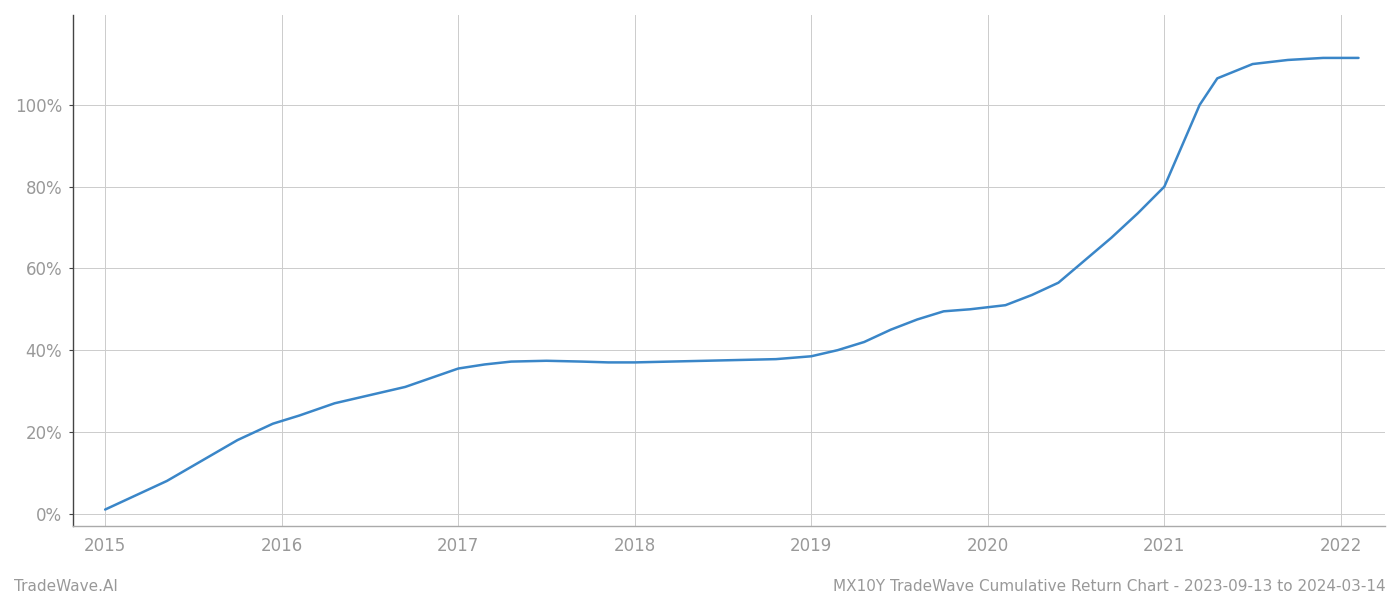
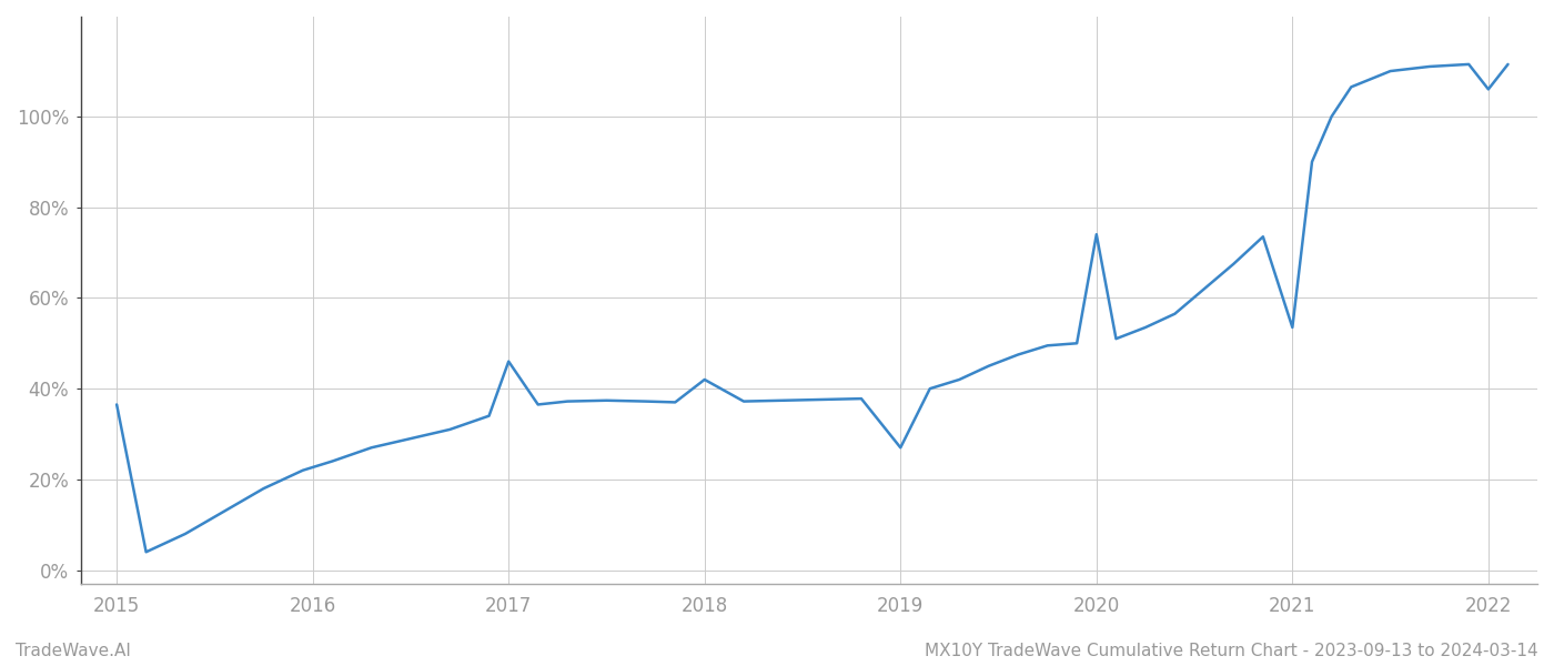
2015: 1.0% -> 36.5%
2017: 35.5% -> 46.0%
2018: 37.0% -> 42.0%
2019: 38.5% -> 27.0%
2020: 50.5% -> 74.0%
2021: 80.0% -> 53.5%
2022: 111.5% -> 106.0%
